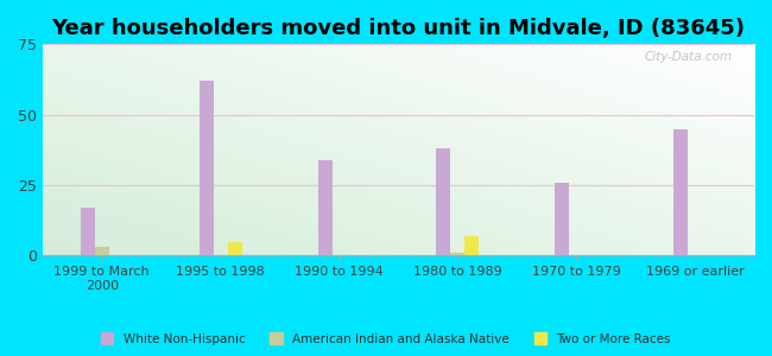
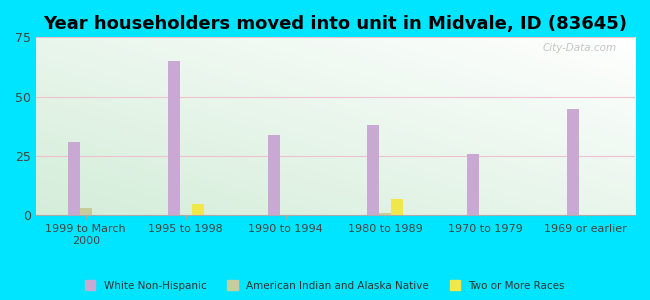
White Non-Hispanic/1999 to March 2000: 17 -> 31
White Non-Hispanic/1995 to 1998: 62 -> 65
